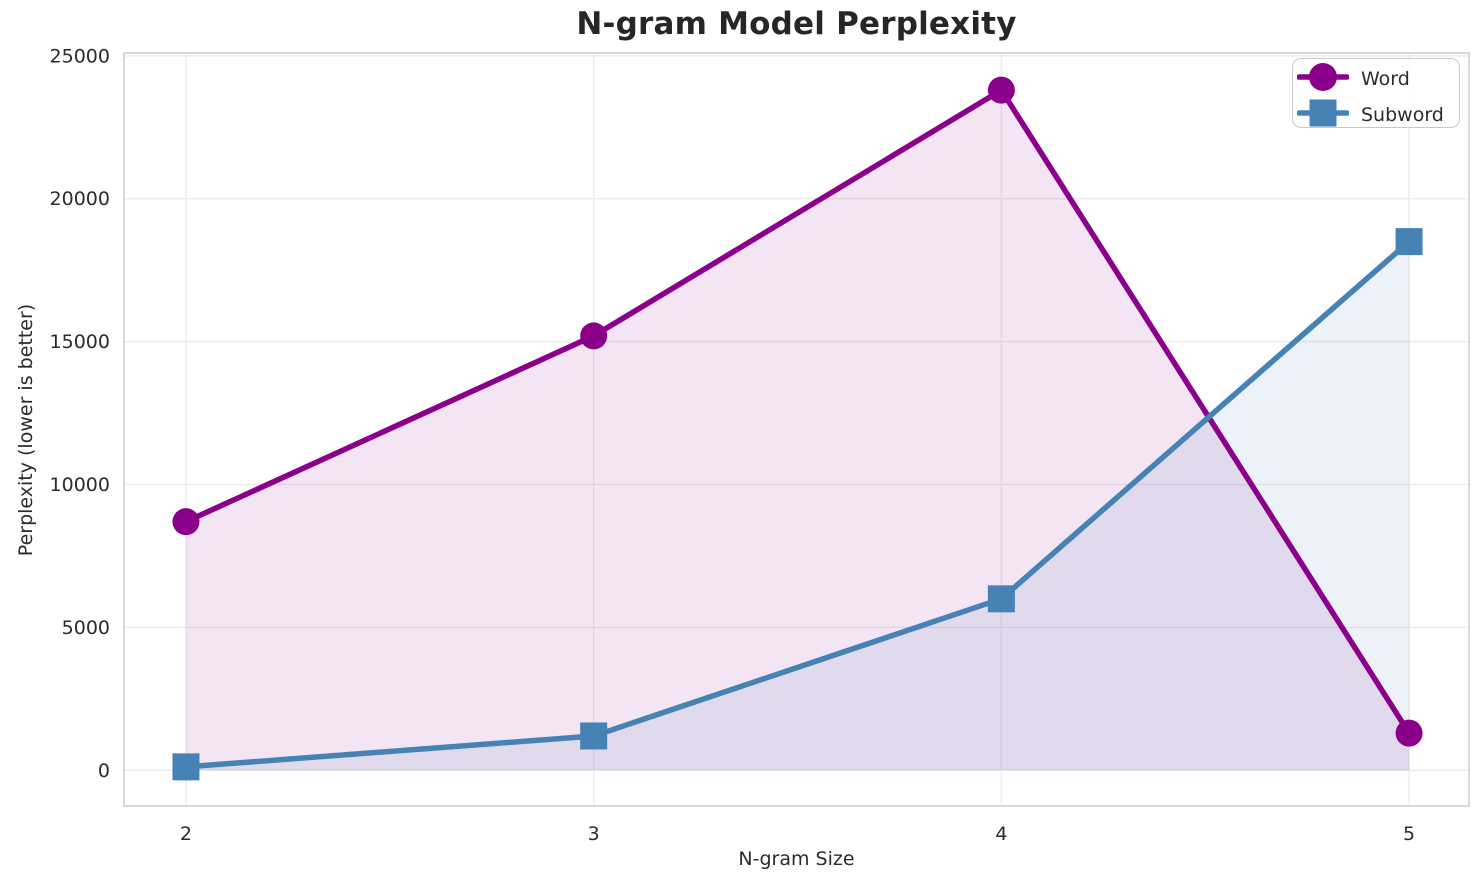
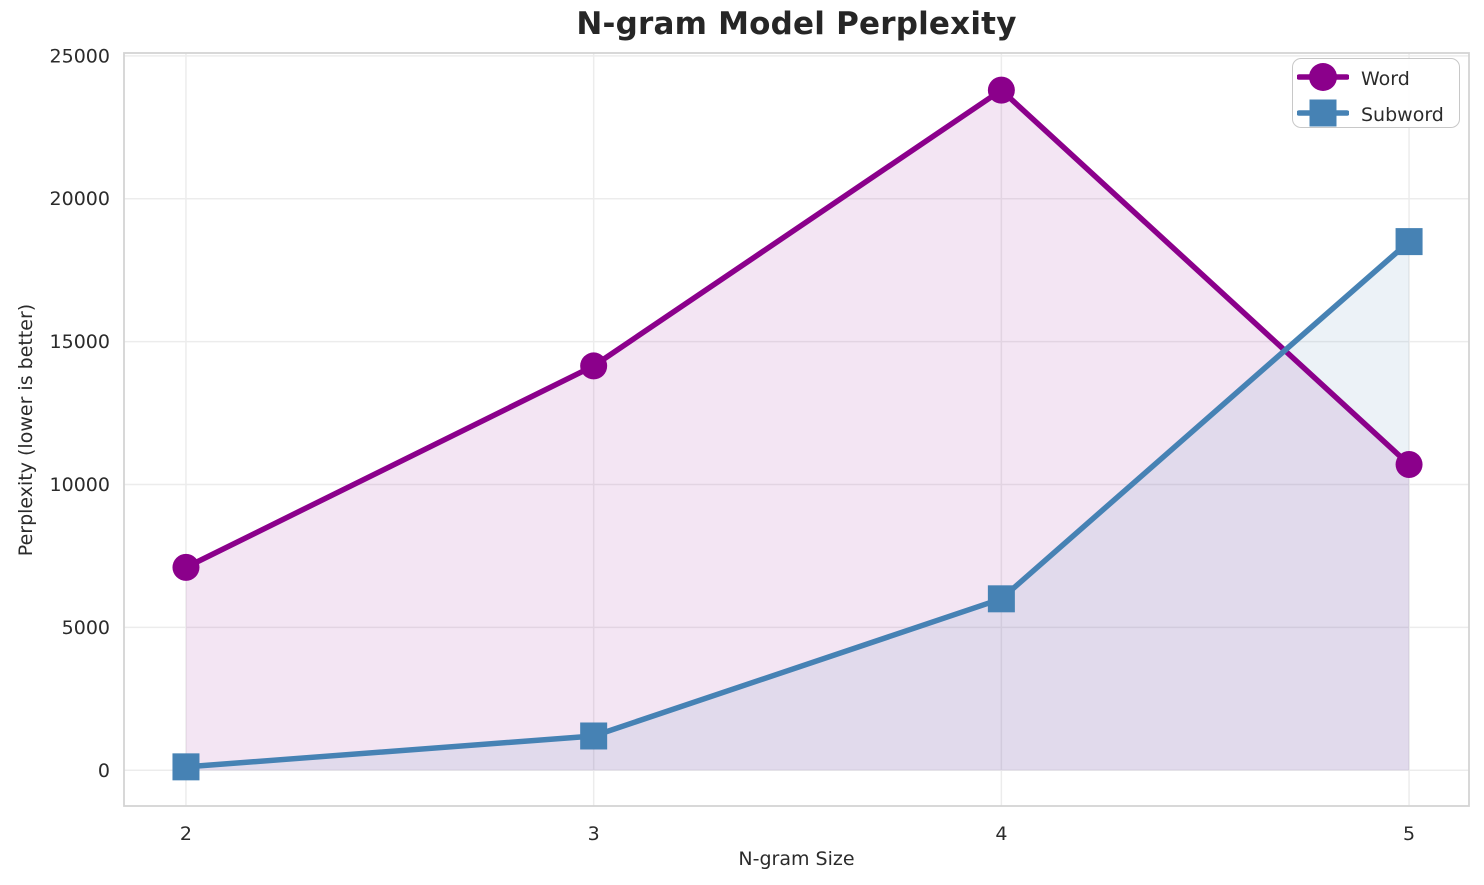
Word/2: 8700 -> 7100
Word/3: 15200 -> 14200
Word/5: 1300 -> 10700
